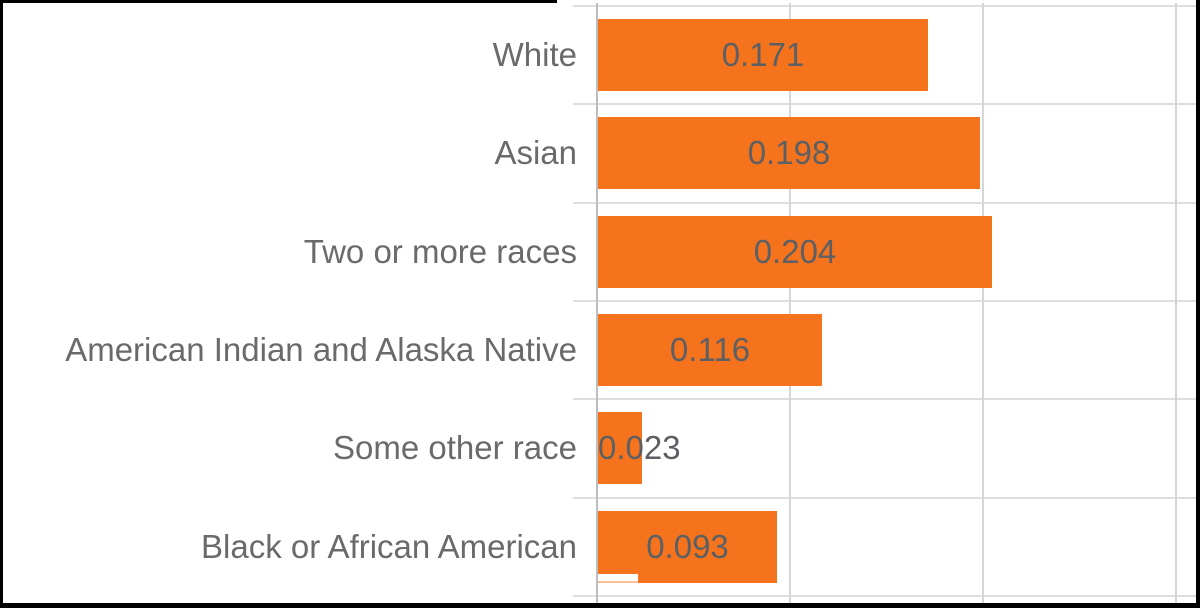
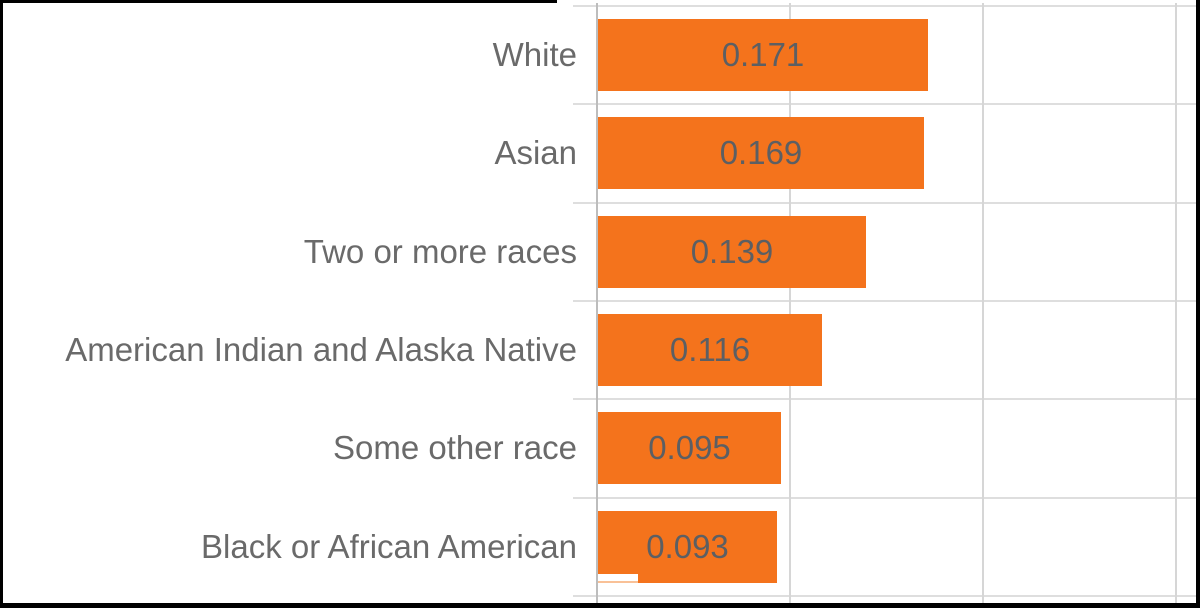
Asian: 0.198 -> 0.169
Two or more races: 0.204 -> 0.139
Some other race: 0.023 -> 0.095
